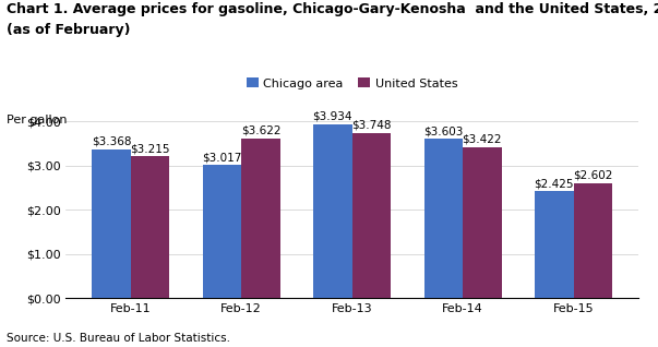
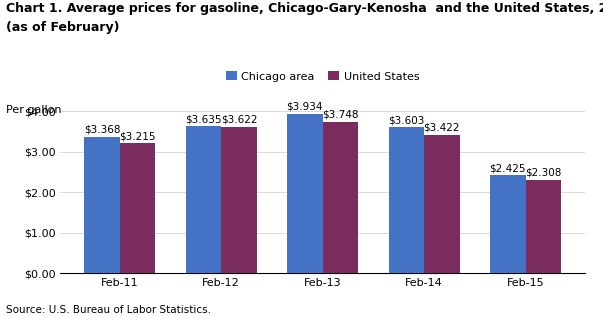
Chicago area/Feb-12: $3.017 -> $3.635
United States/Feb-15: $2.602 -> $2.308
